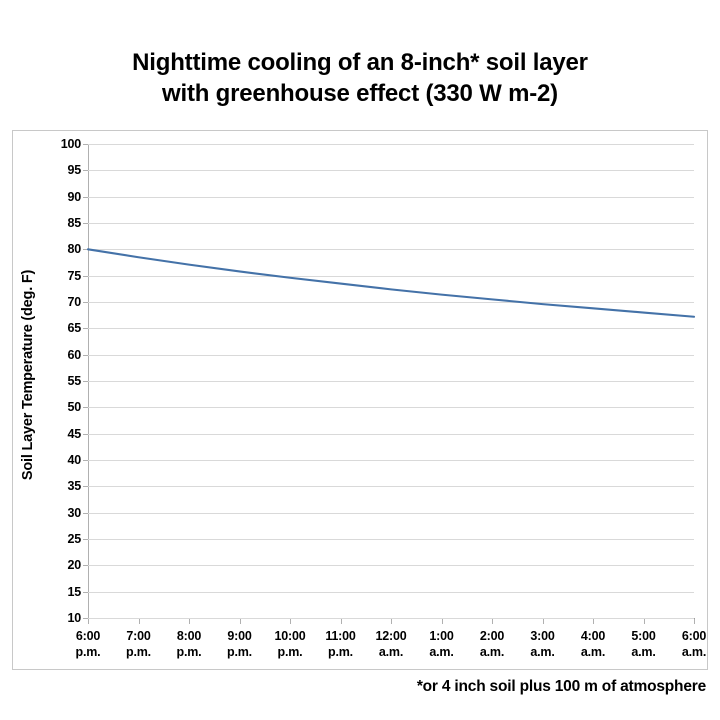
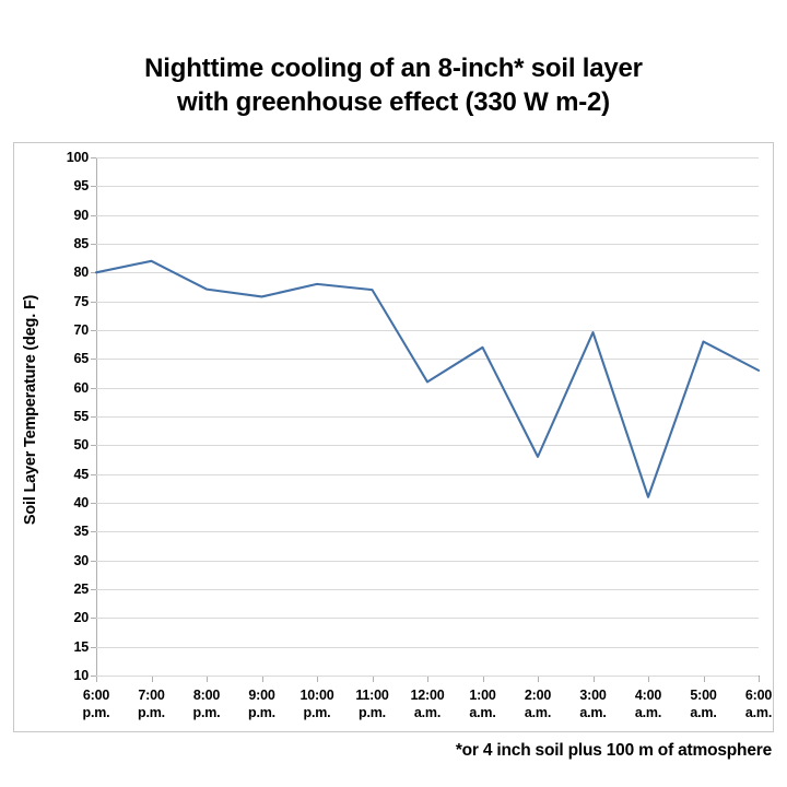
7:00 p.m.: 78 -> 82
10:00 p.m.: 75 -> 78
11:00 p.m.: 74 -> 77
12:00 a.m.: 72 -> 61
1:00 a.m.: 71 -> 67
2:00 a.m.: 70 -> 48
4:00 a.m.: 69 -> 41
6:00 a.m.: 67 -> 63
